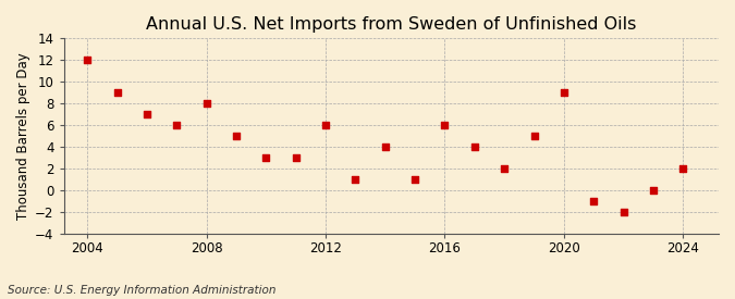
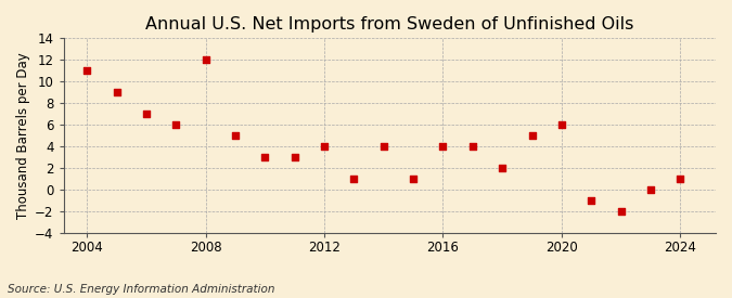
2004: 12 -> 11
2008: 8 -> 12
2012: 6 -> 4
2016: 6 -> 4
2020: 9 -> 6
2024: 2 -> 1
